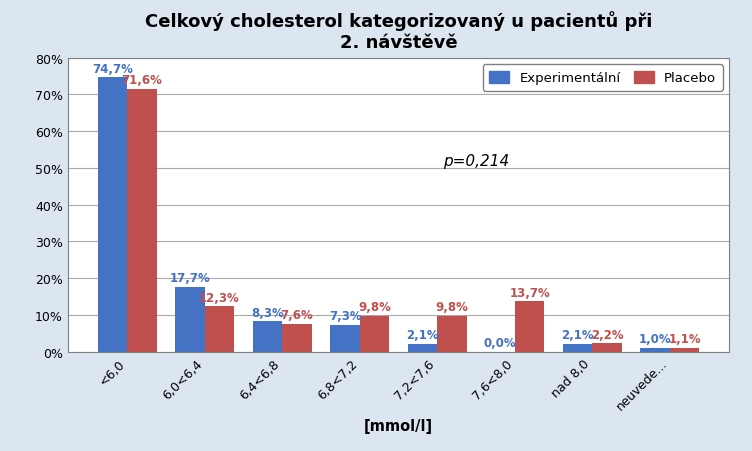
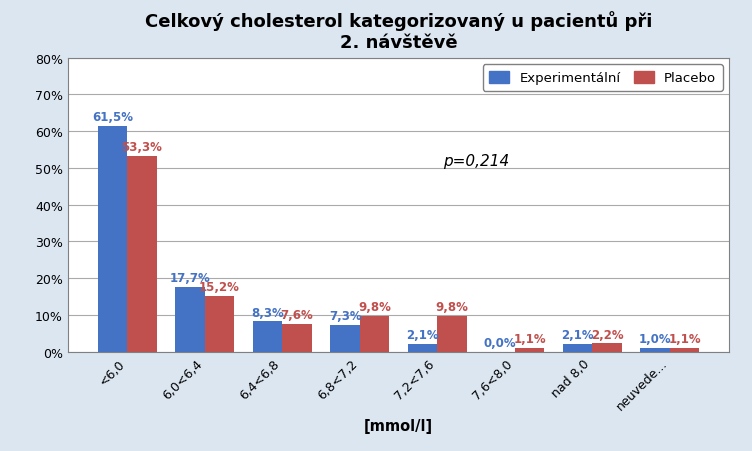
Experimentální/<6,0: 74,7% -> 61,5%
Placebo/<6,0: 71,6% -> 53,3%
Placebo/6,0<6,4: 12,3% -> 15,2%
Placebo/7,6<8,0: 13,7% -> 1,1%
